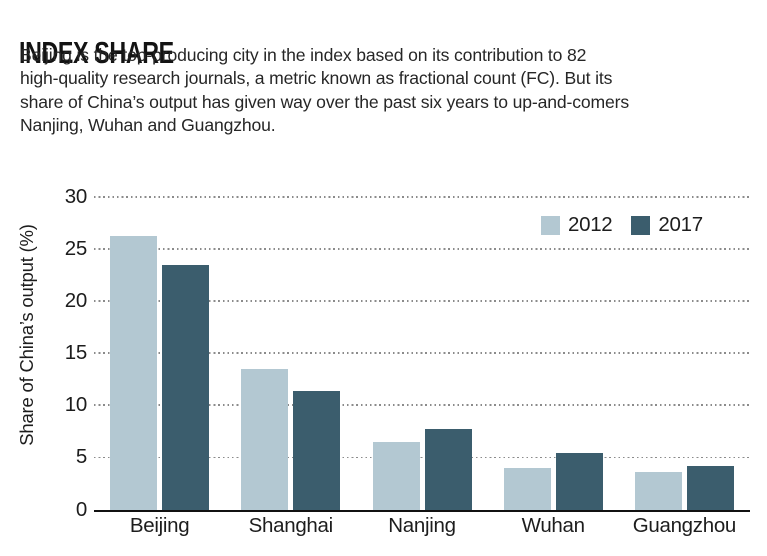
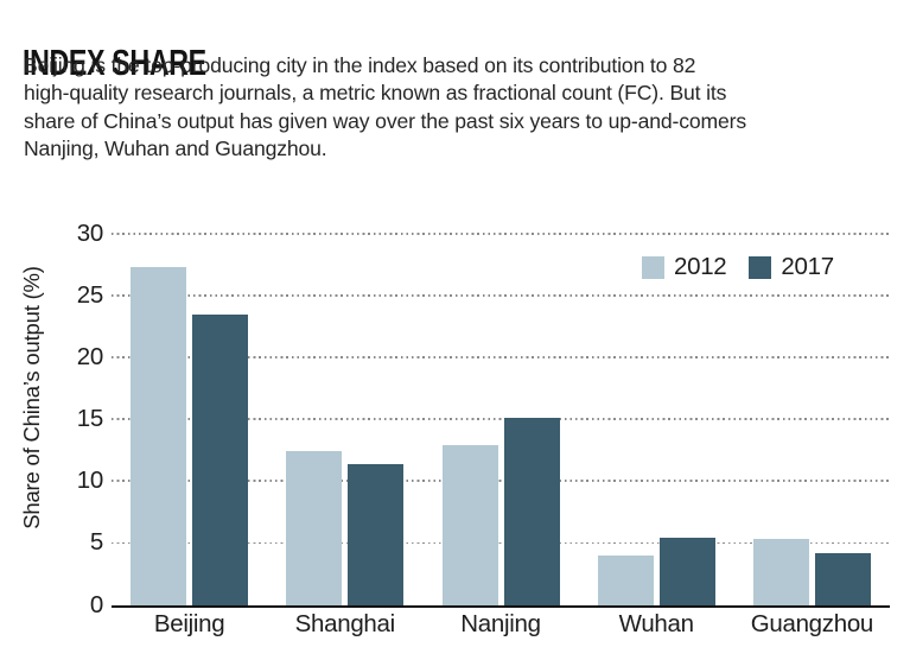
2012/Beijing: 26.3 -> 27.3
2012/Shanghai: 13.5 -> 12.4
2012/Nanjing: 6.5 -> 12.9
2017/Nanjing: 7.7 -> 15.1
2012/Guangzhou: 3.6 -> 5.3
